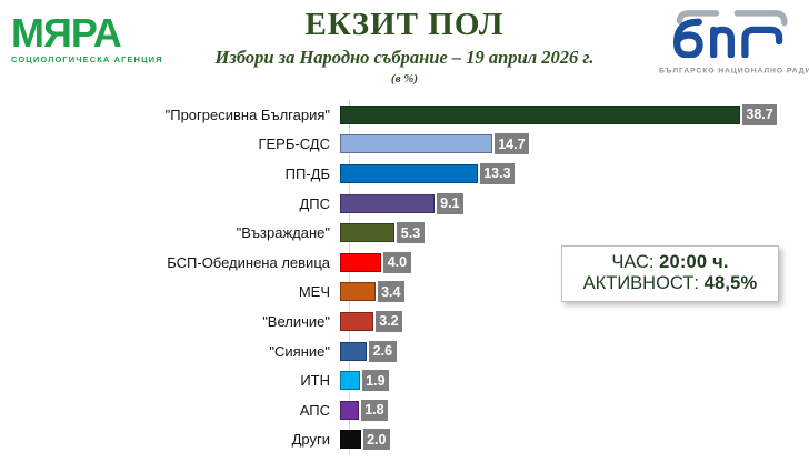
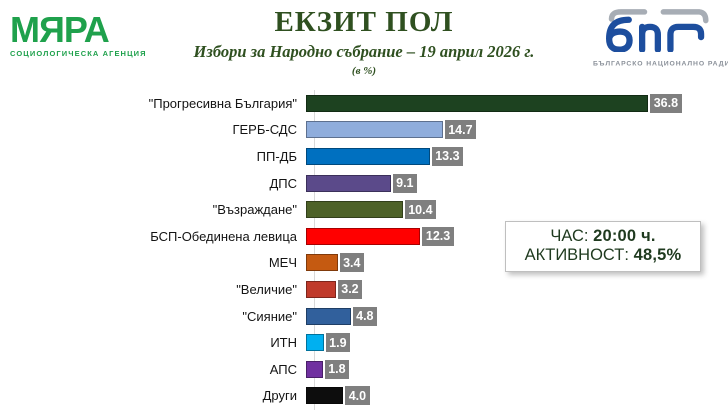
"Прогресивна България": 38.7 -> 36.8
"Възраждане": 5.3 -> 10.4
БСП-Обединена левица: 4.0 -> 12.3
"Сияние": 2.6 -> 4.8
Други: 2.0 -> 4.0
